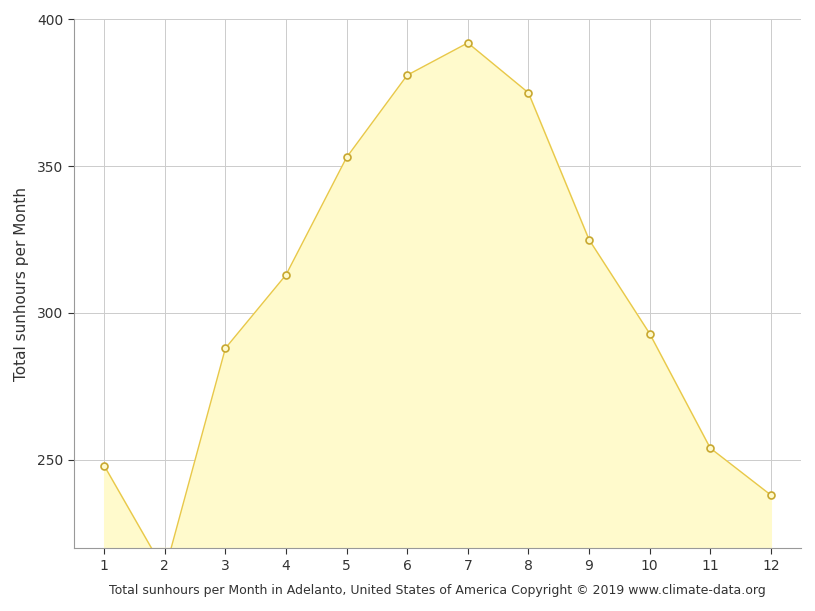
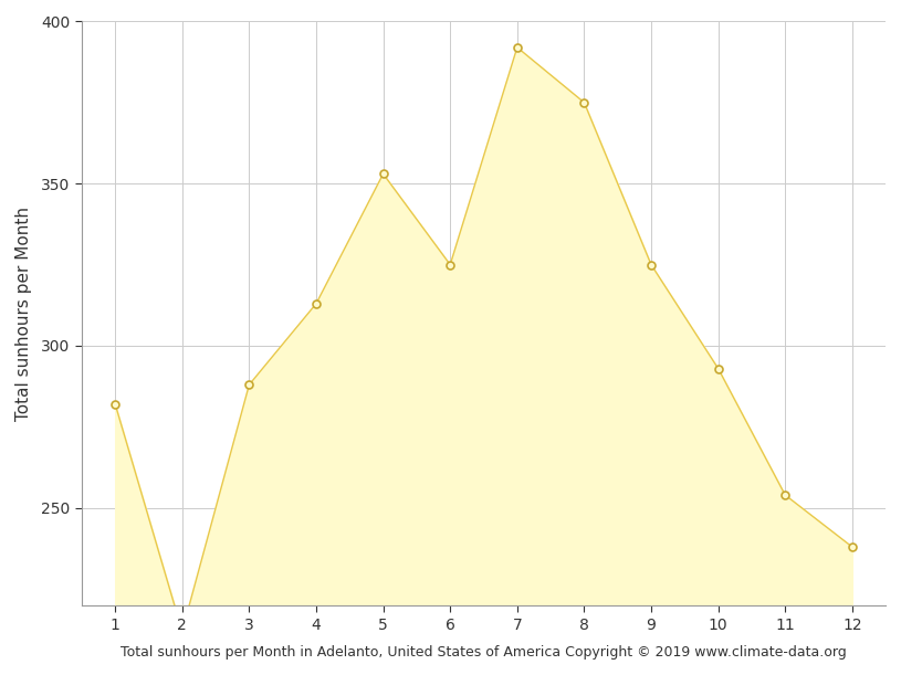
1: 248 -> 282
6: 381 -> 325
